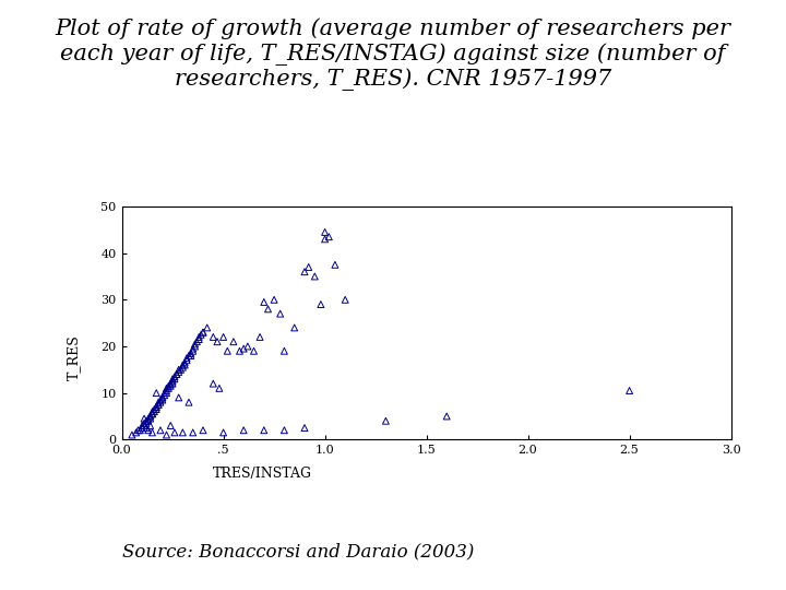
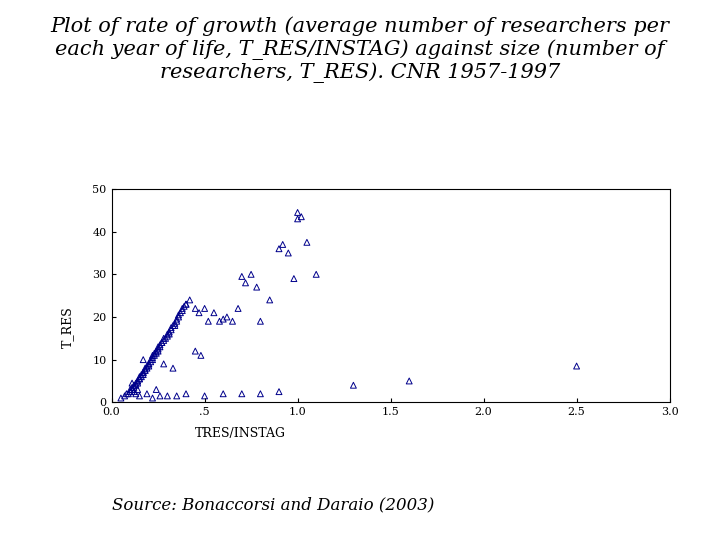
2.5: 10.5 -> 8.5
